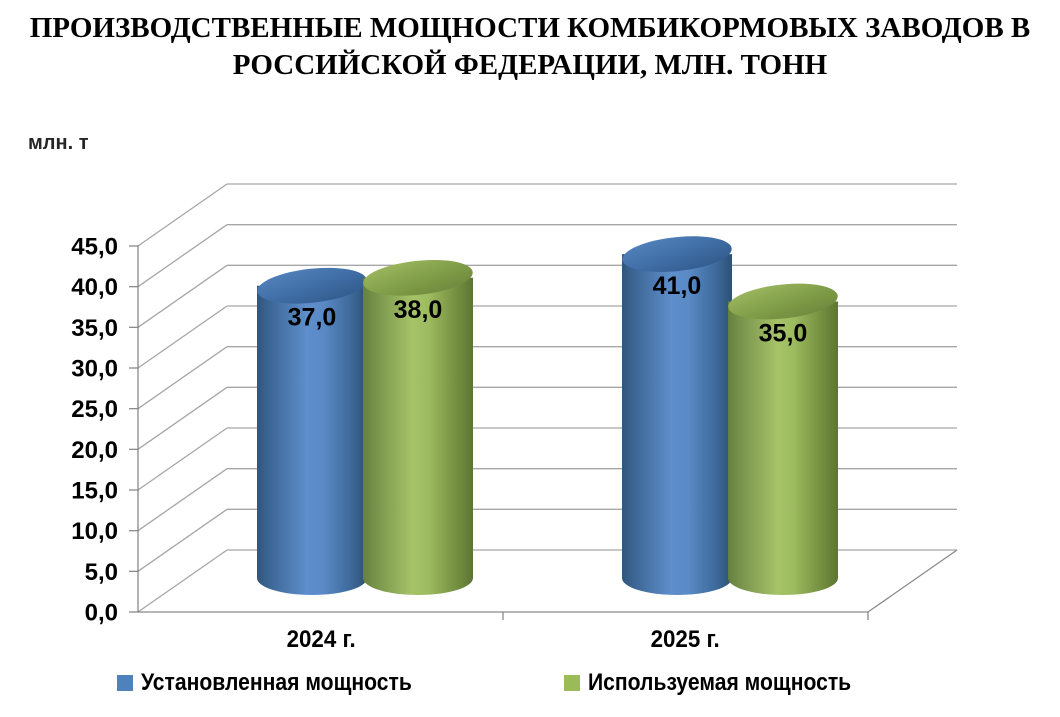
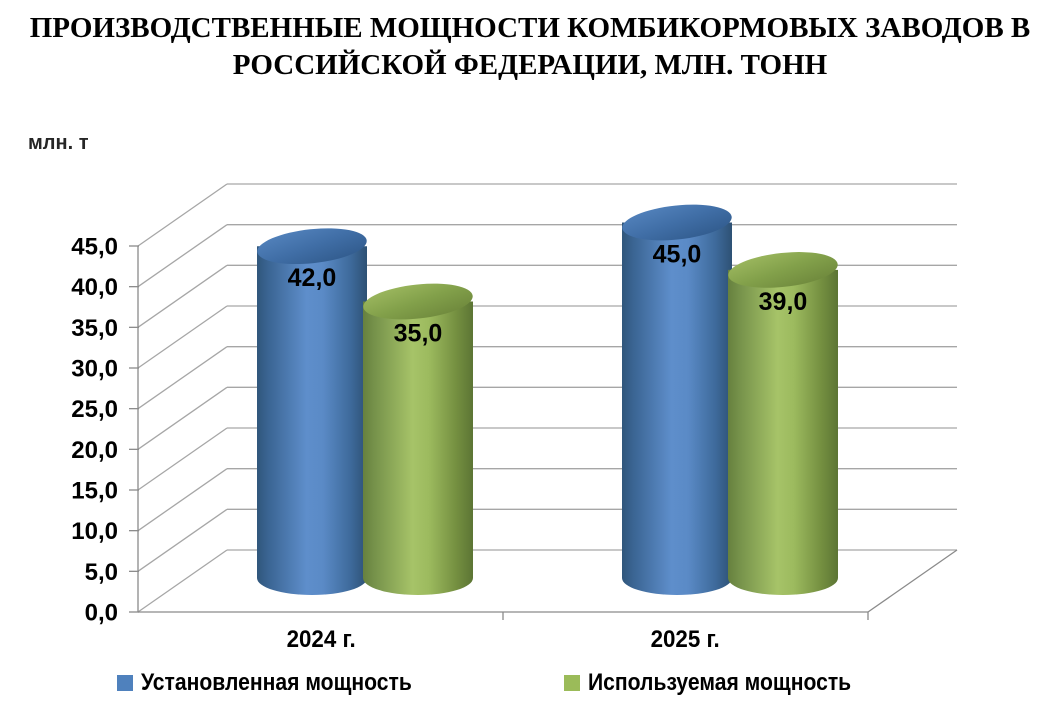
Установленная мощность/2024 г.: 37,0 -> 42,0
Используемая мощность/2024 г.: 38,0 -> 35,0
Установленная мощность/2025 г.: 41,0 -> 45,0
Используемая мощность/2025 г.: 35,0 -> 39,0
